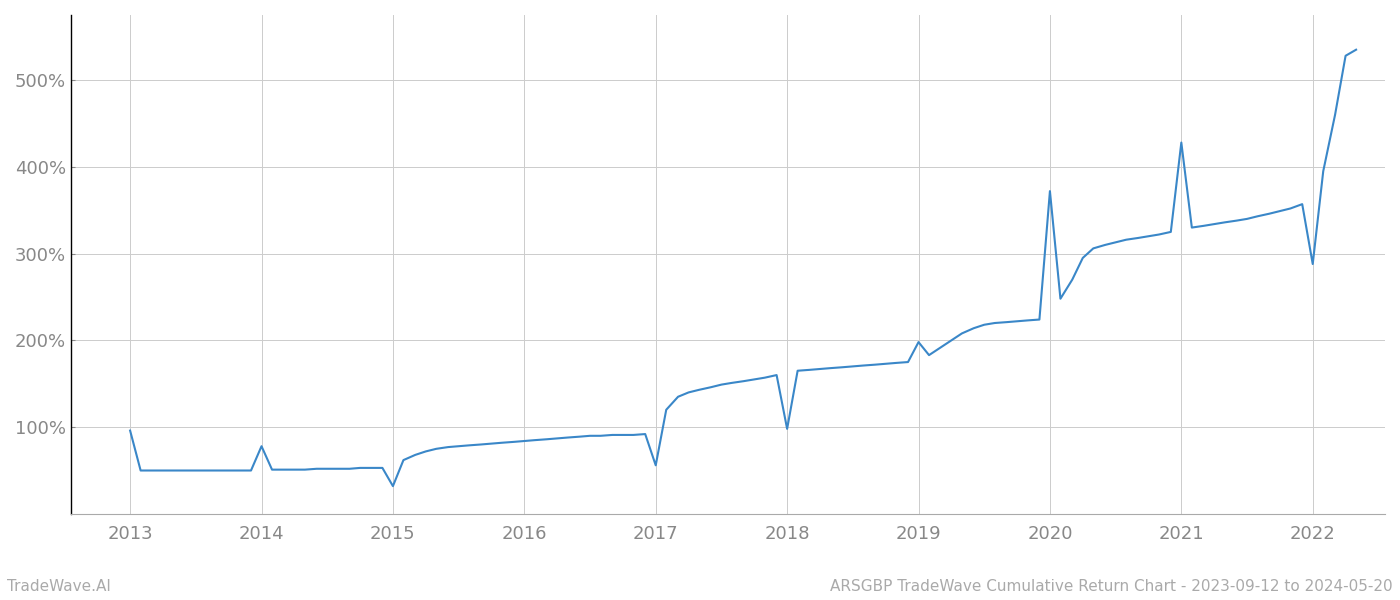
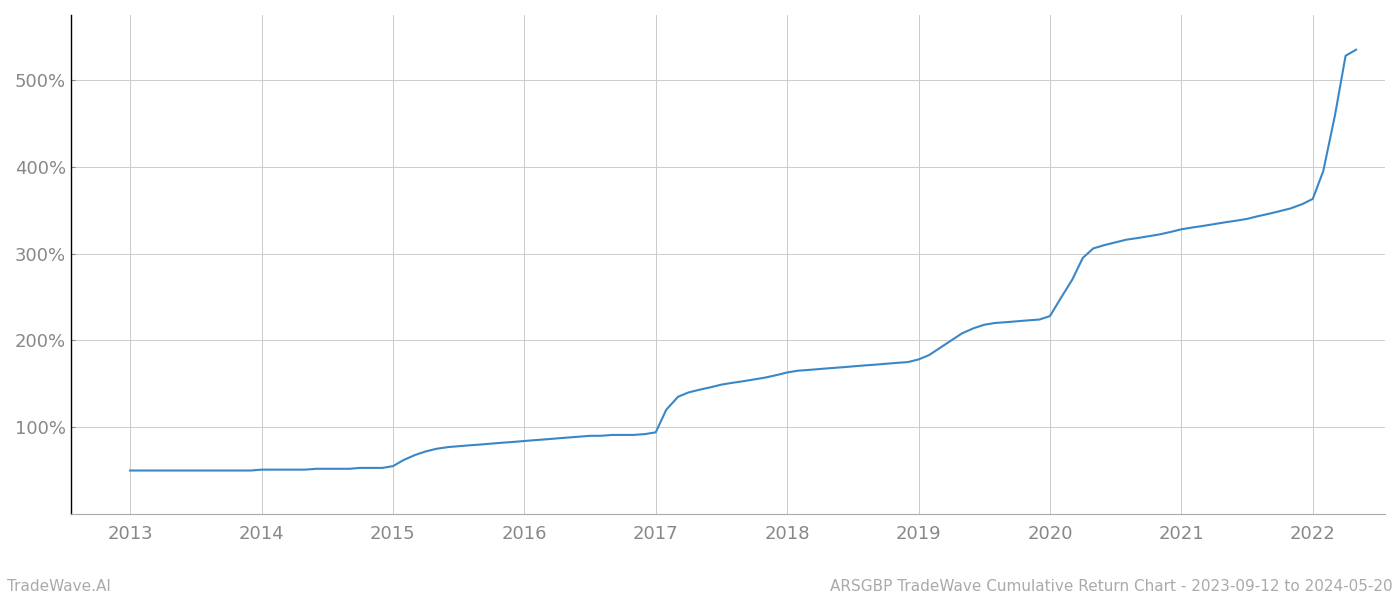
2013: 96% -> 50%
2014: 78% -> 51%
2015: 32% -> 55%
2017: 56% -> 94%
2018: 98% -> 163%
2019: 198% -> 178%
2020: 372% -> 228%
2021: 428% -> 328%
2022: 288% -> 363%
